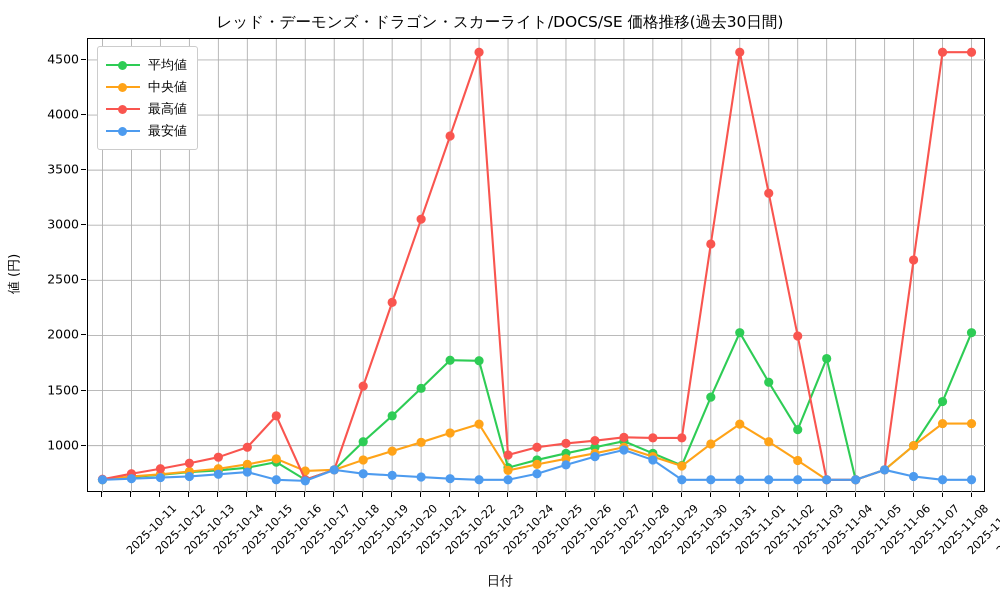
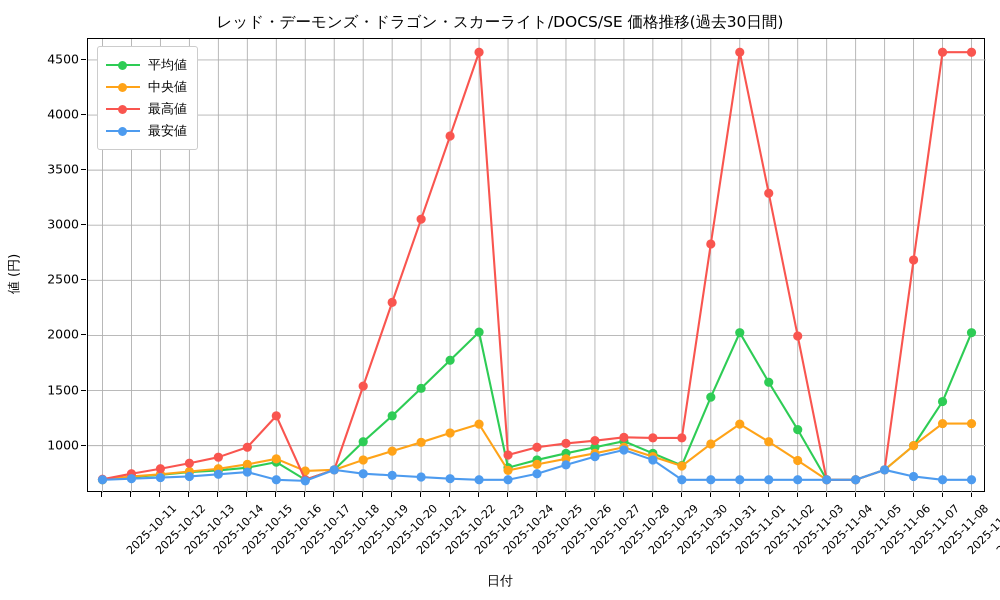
平均値/2025-10-24: 1770 -> 2030
平均値/2025-11-05: 1790 -> 690
